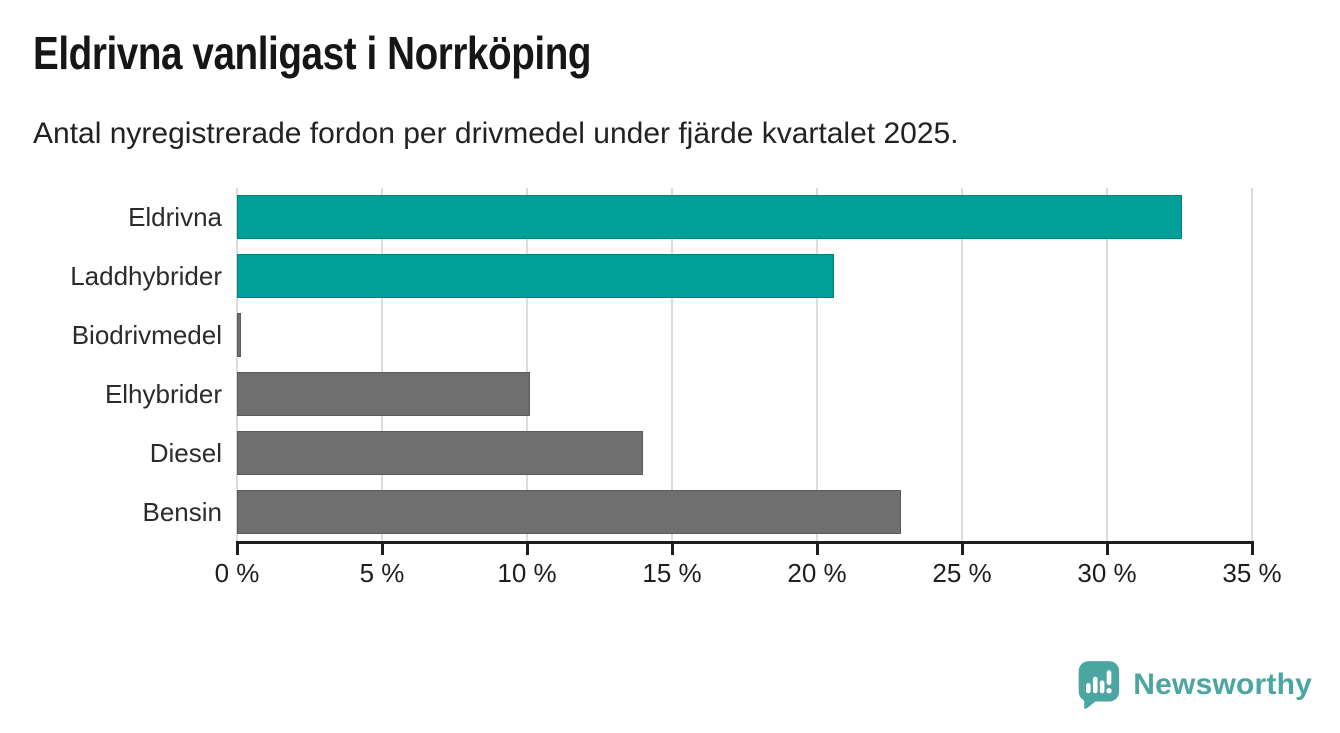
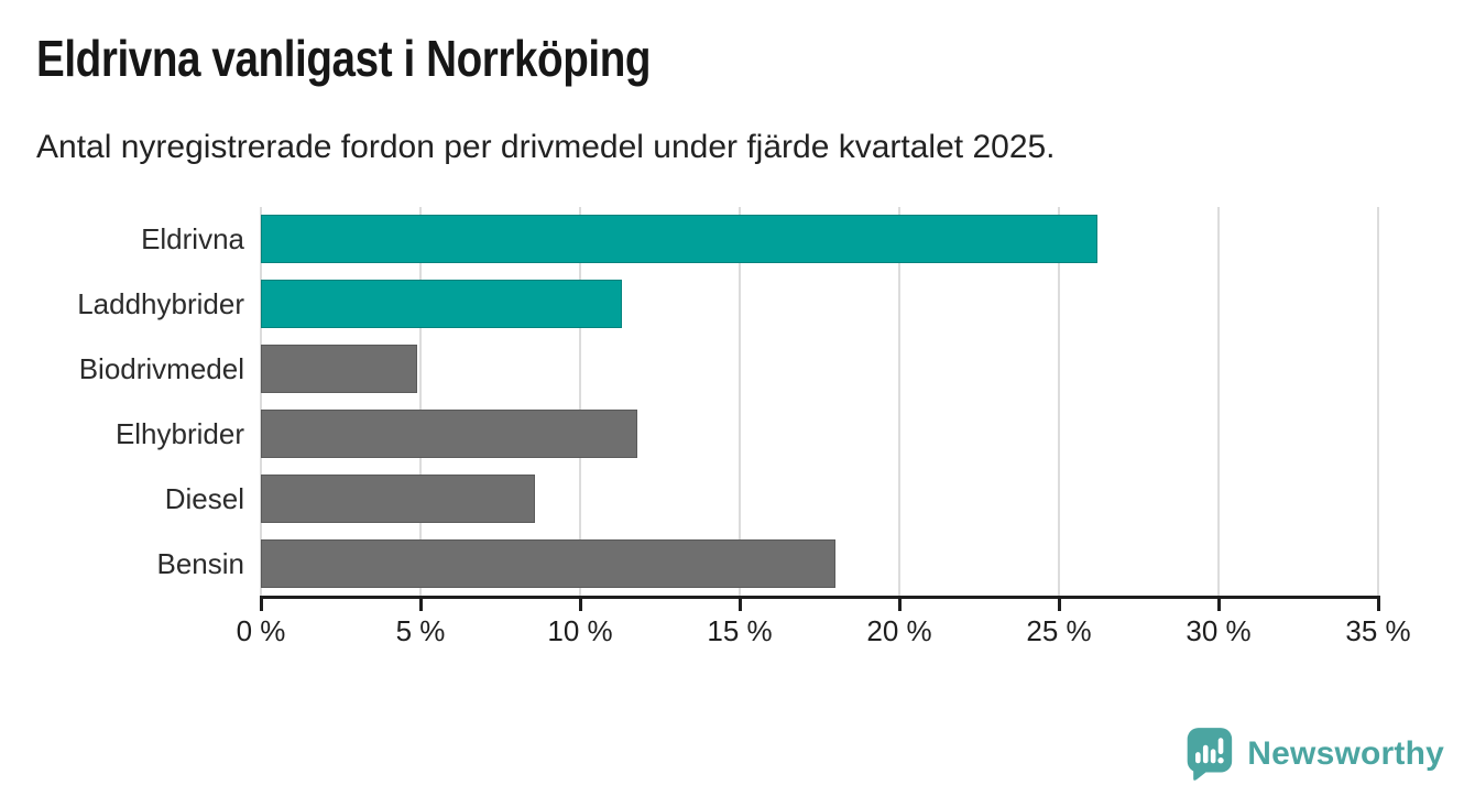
Eldrivna: 32.6% -> 26.2%
Laddhybrider: 20.6% -> 11.3%
Biodrivmedel: 0.1% -> 4.9%
Elhybrider: 10.1% -> 11.8%
Diesel: 14.0% -> 8.6%
Bensin: 22.9% -> 18.0%
